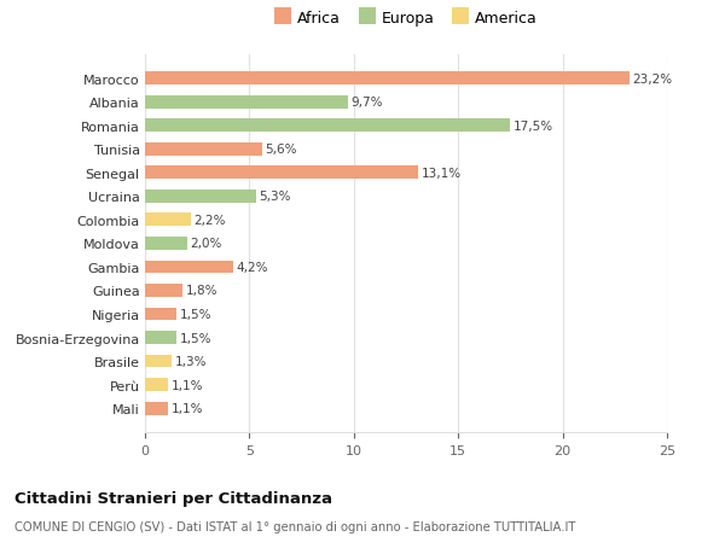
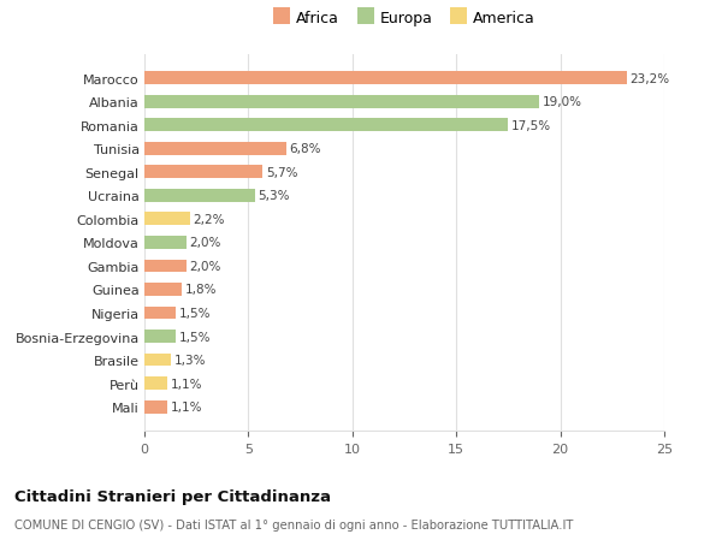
Albania: 9,7% -> 19,0%
Tunisia: 5,6% -> 6,8%
Senegal: 13,1% -> 5,7%
Gambia: 4,2% -> 2,0%
